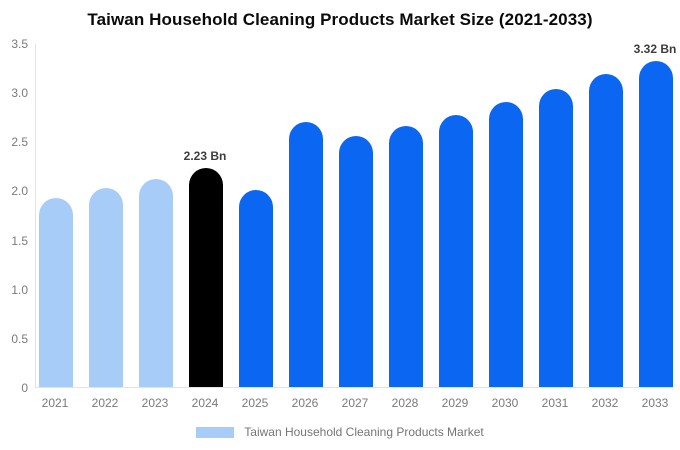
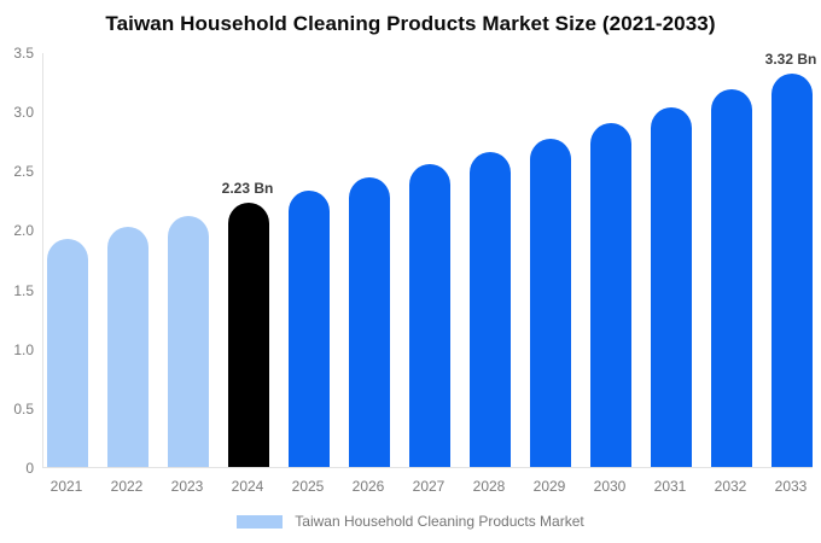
2025: 2.0 -> 2.3
2026: 2.7 -> 2.4
